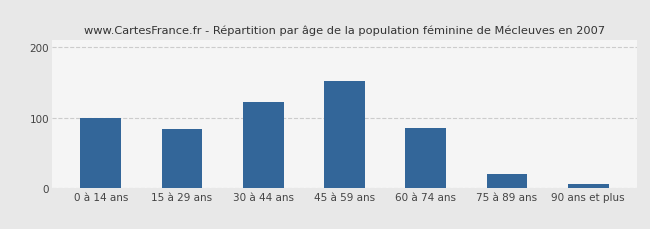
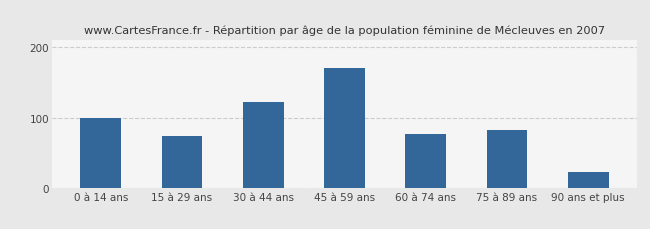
15 à 29 ans: 83 -> 74
45 à 59 ans: 152 -> 170
60 à 74 ans: 85 -> 76
75 à 89 ans: 20 -> 82
90 ans et plus: 5 -> 22
